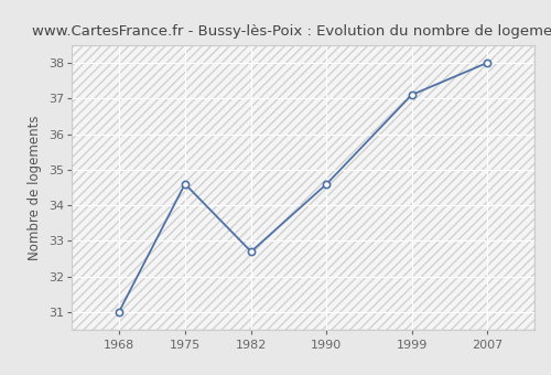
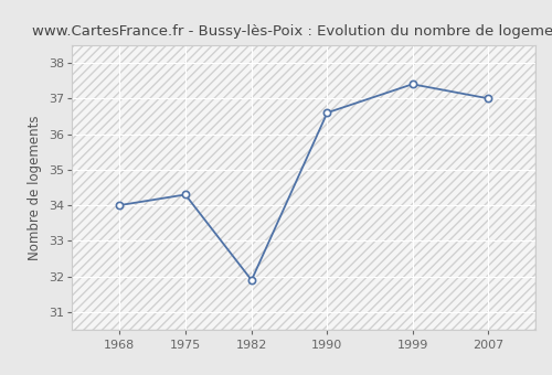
1968: 31.0 -> 34.0
1975: 34.6 -> 34.3
1982: 32.7 -> 31.9
1990: 34.6 -> 36.6
1999: 37.1 -> 37.4
2007: 38.0 -> 37.0
